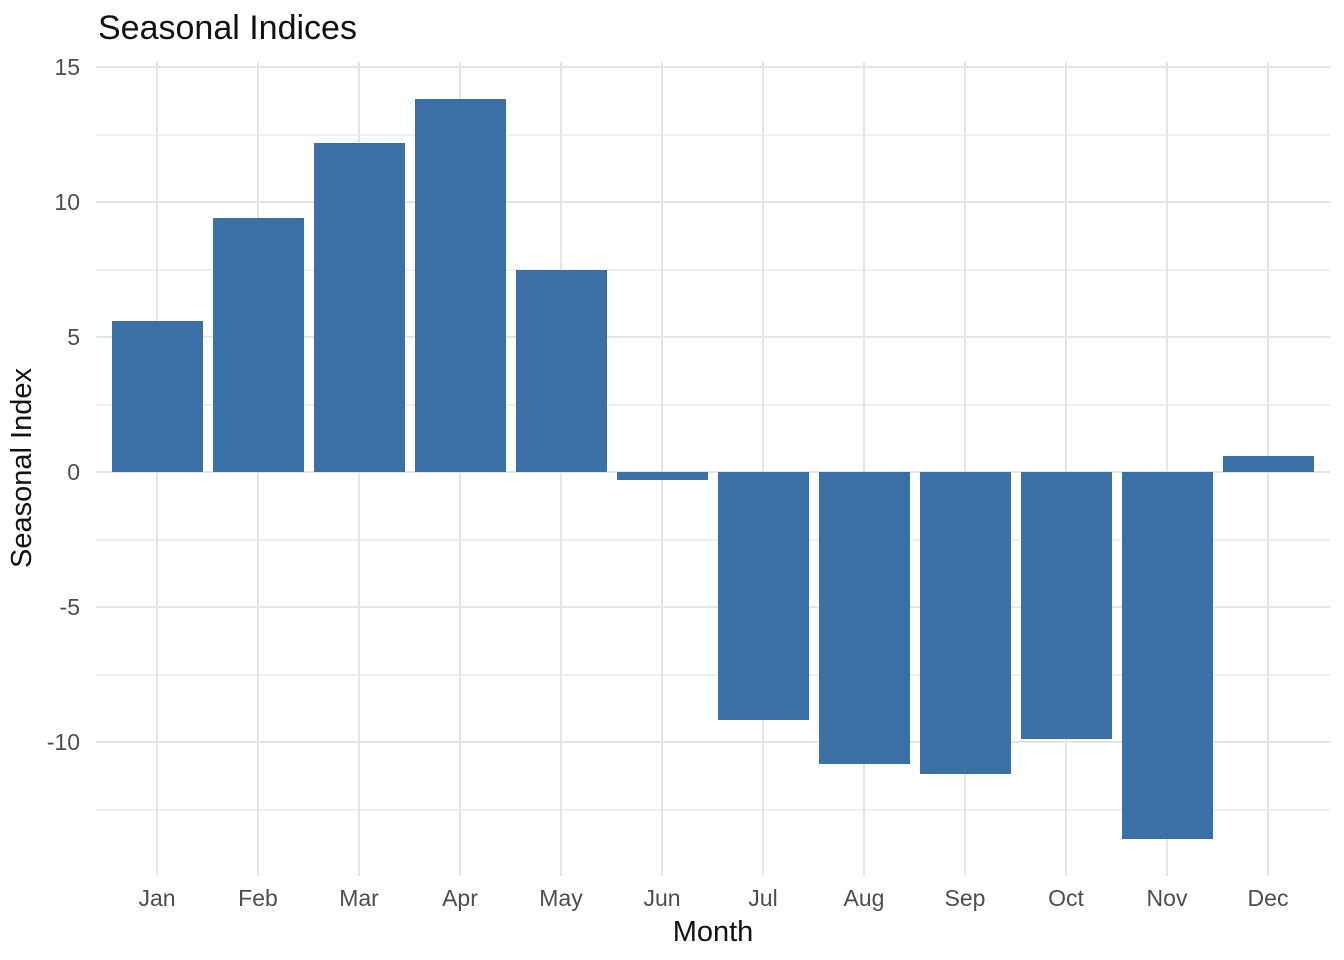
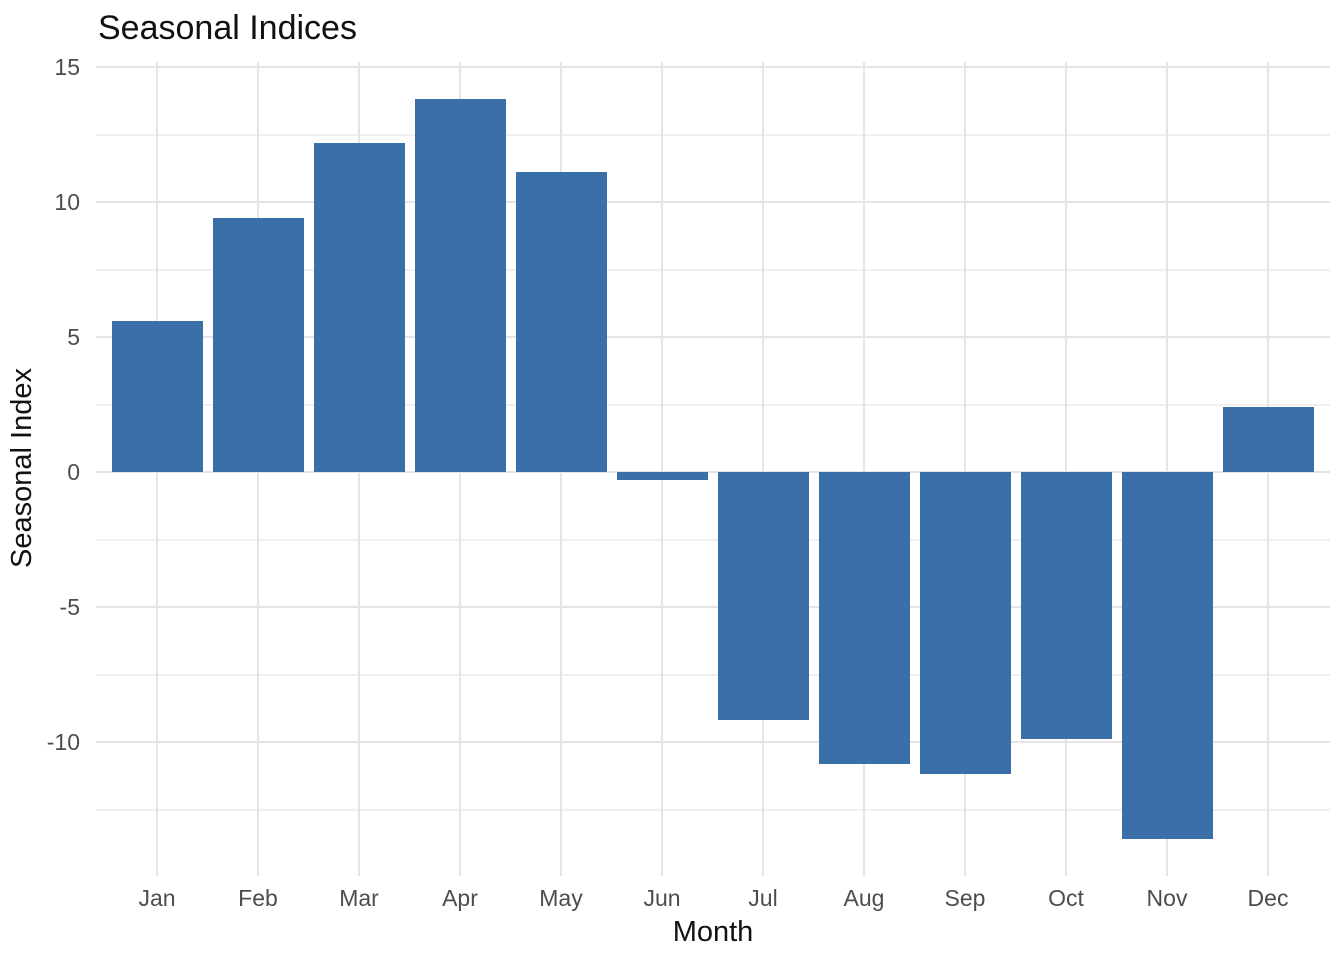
May: 7.5 -> 11.1
Dec: 0.6 -> 2.4
